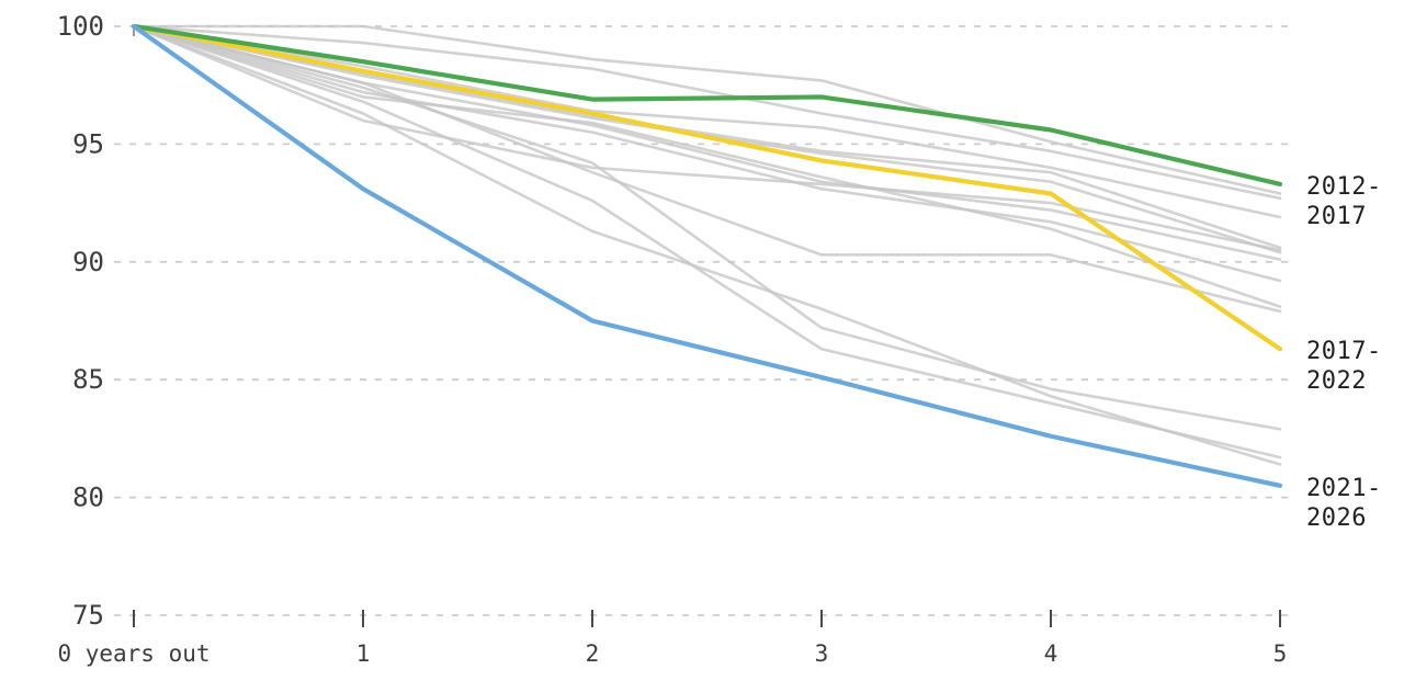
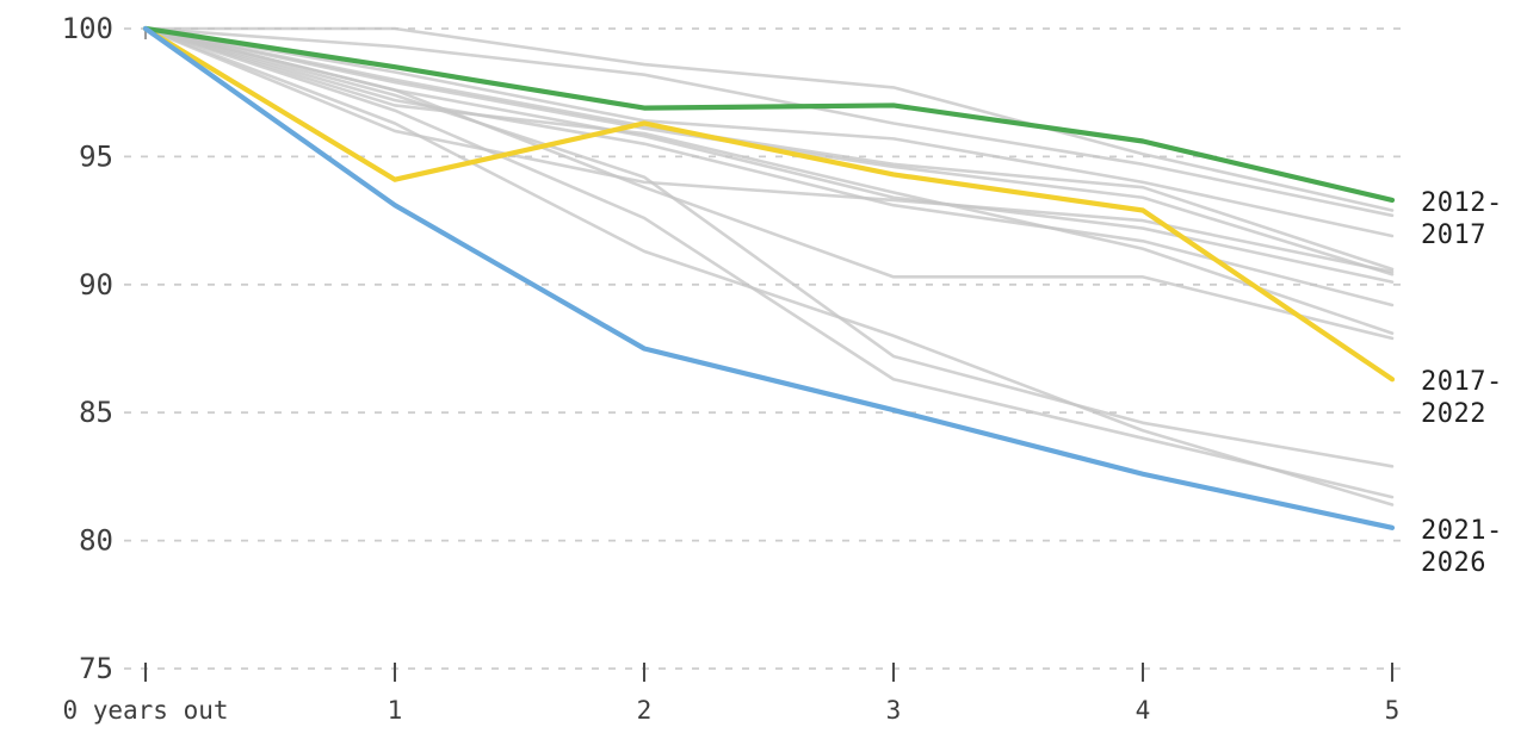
2017-2022/1: 98.1 -> 94.1
